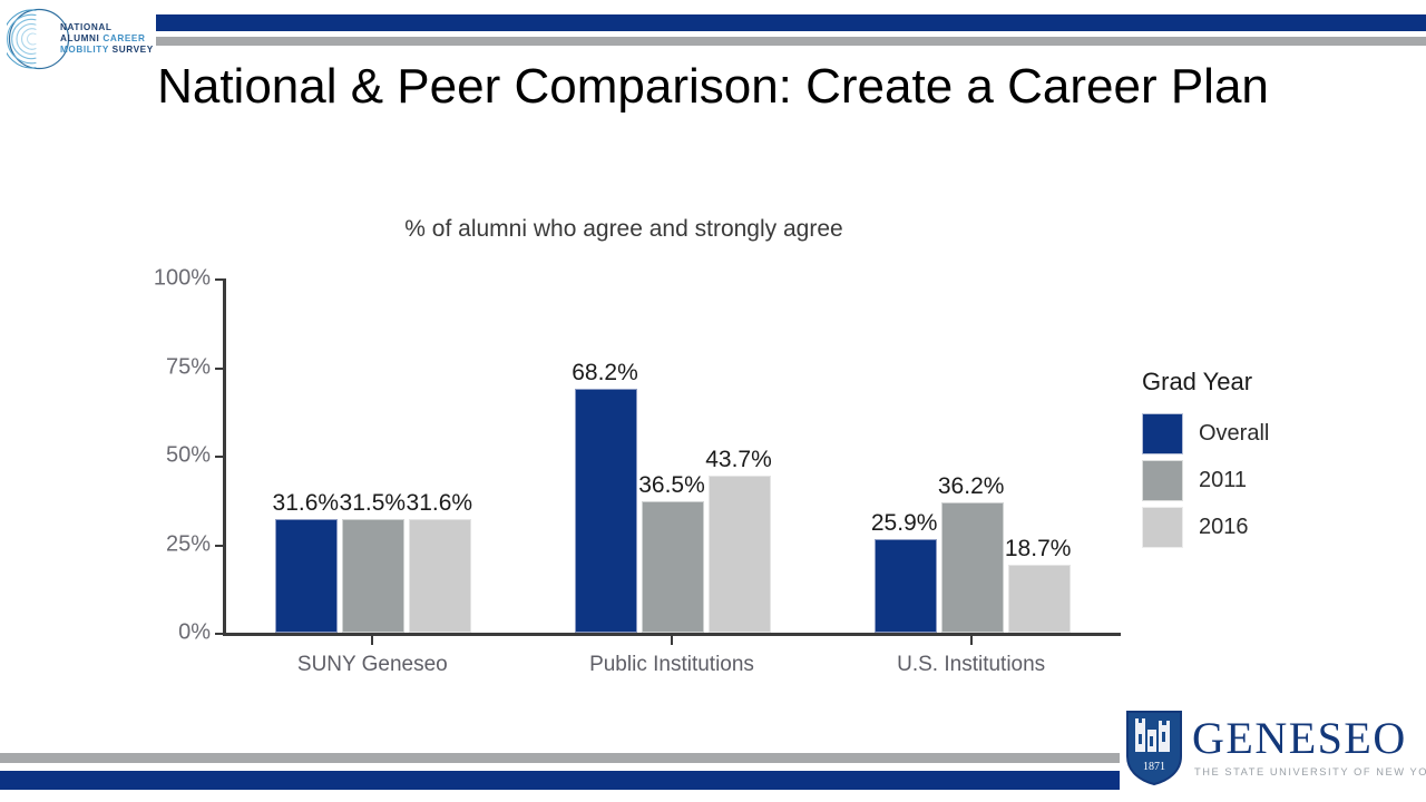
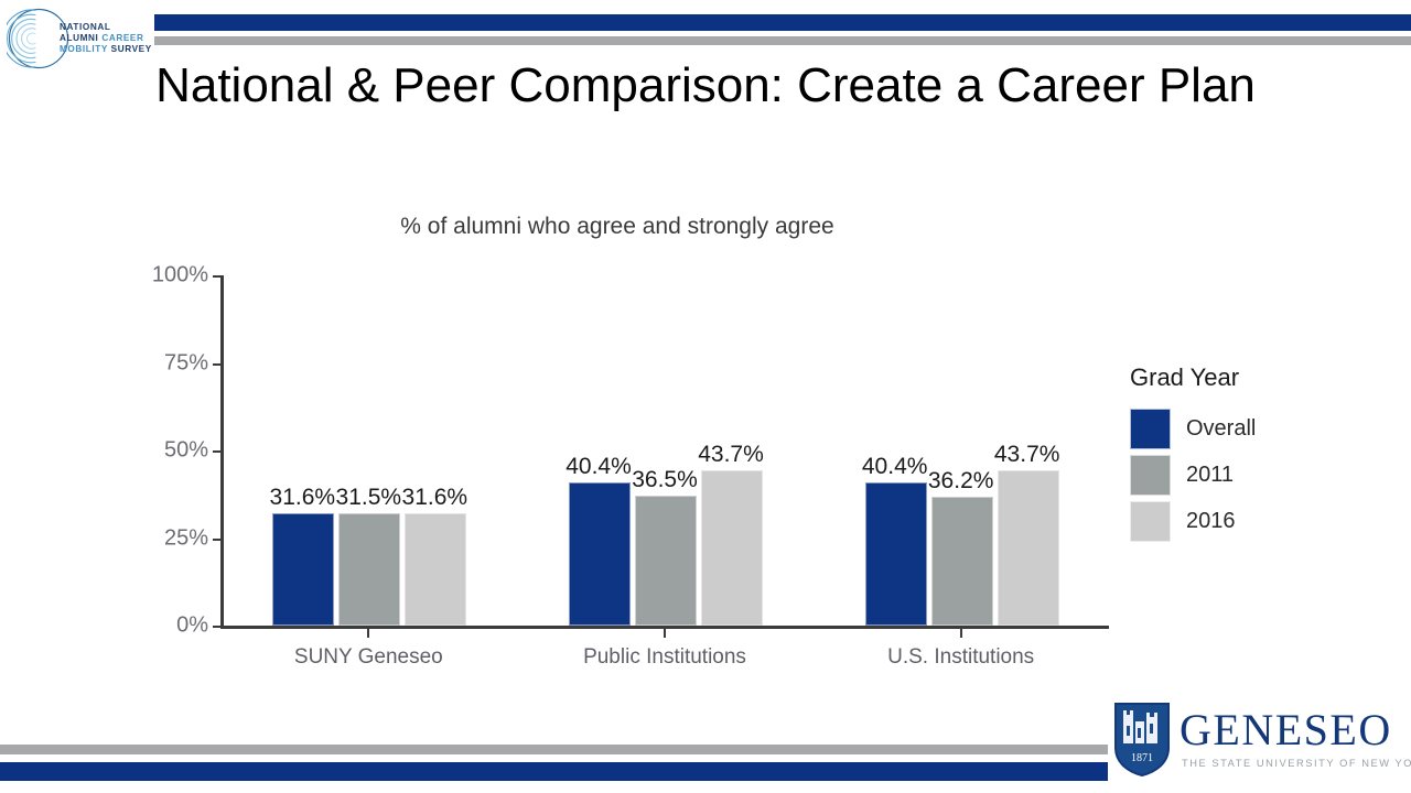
Overall/Public Institutions: 68.2% -> 40.4%
Overall/U.S. Institutions: 25.9% -> 40.4%
2016/U.S. Institutions: 18.7% -> 43.7%
